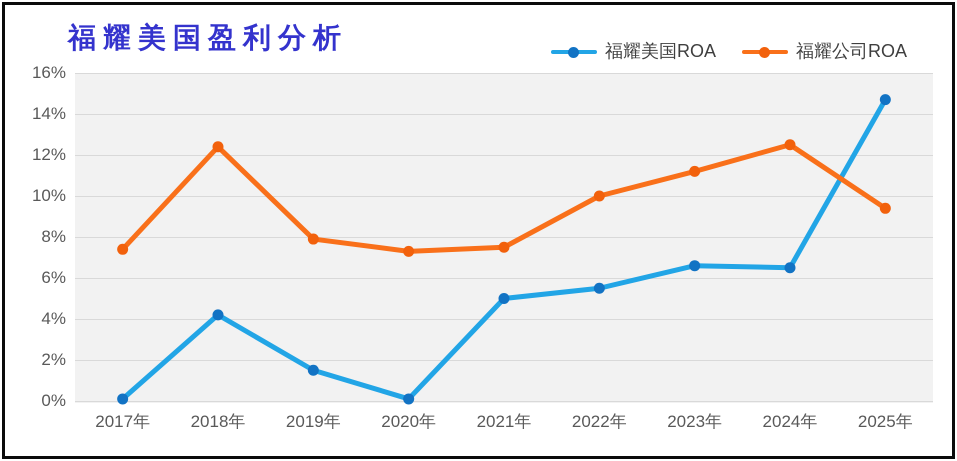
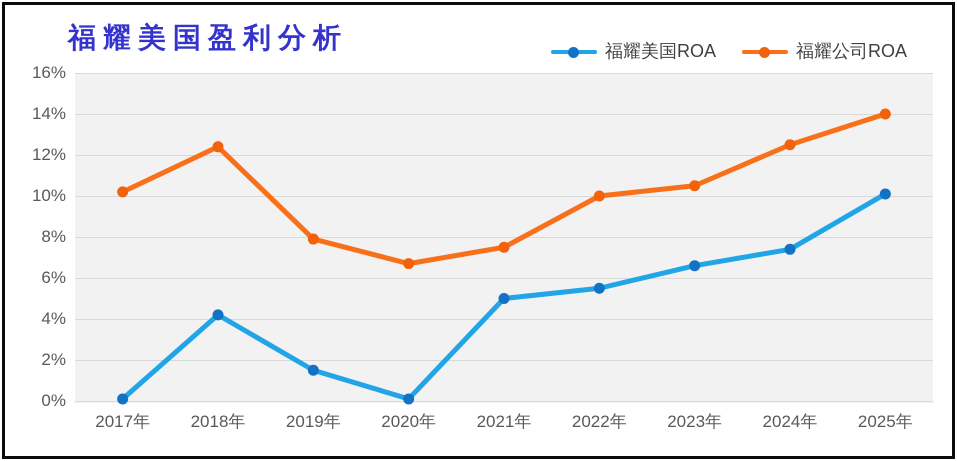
福耀公司ROA/2017年: 7.4% -> 10.2%
福耀公司ROA/2020年: 7.3% -> 6.7%
福耀公司ROA/2023年: 11.2% -> 10.5%
福耀美国ROA/2024年: 6.5% -> 7.4%
福耀美国ROA/2025年: 14.7% -> 10.1%
福耀公司ROA/2025年: 9.4% -> 14.0%
